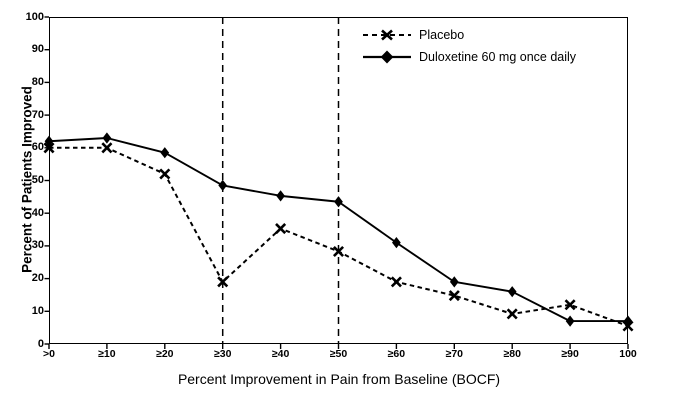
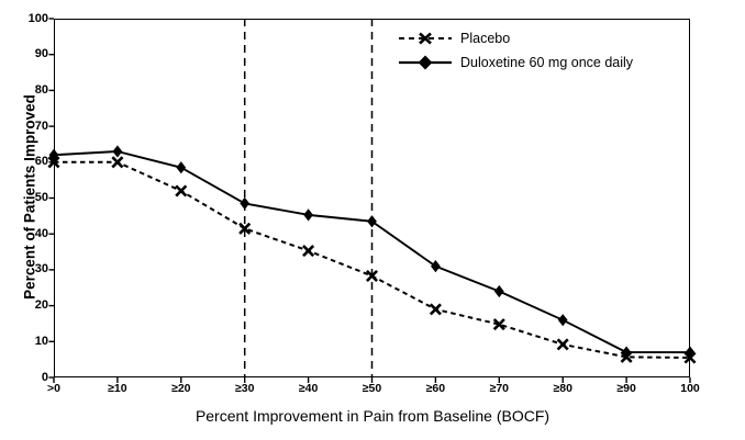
Placebo/≥30: 19 -> 42
Duloxetine 60 mg once daily/≥70: 19 -> 24
Placebo/≥90: 12 -> 6
